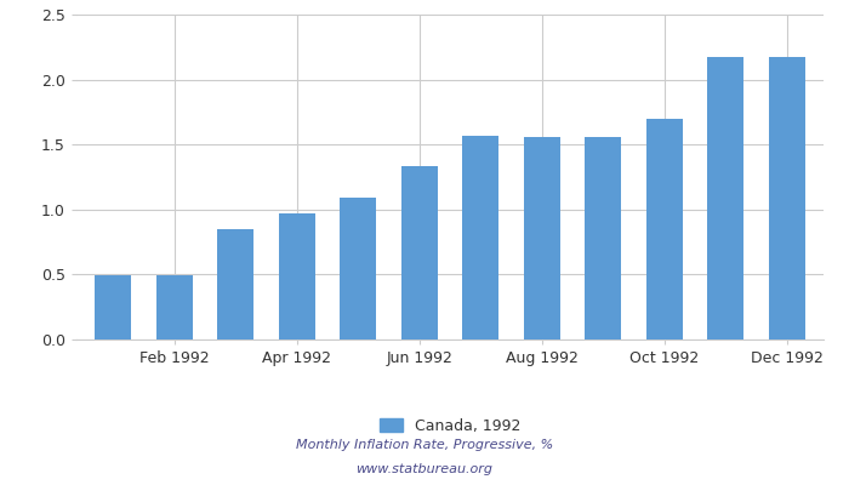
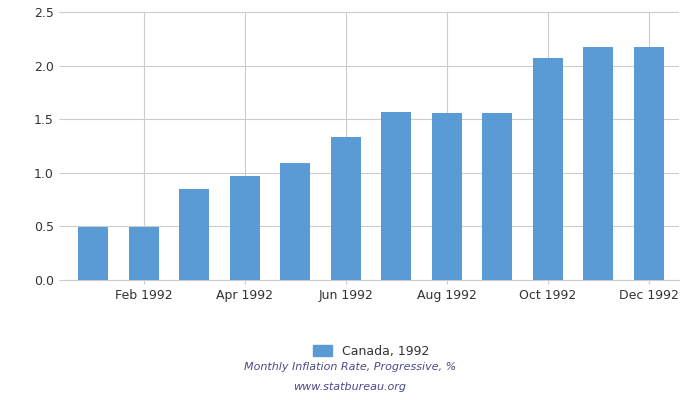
Oct 1992: 1.70 -> 2.07
